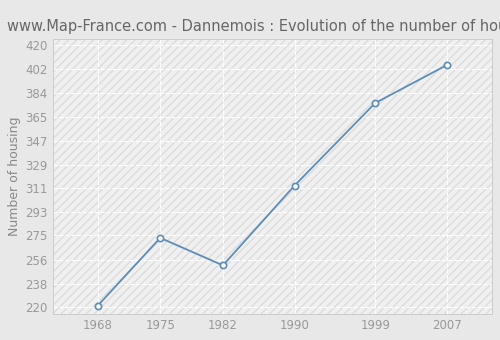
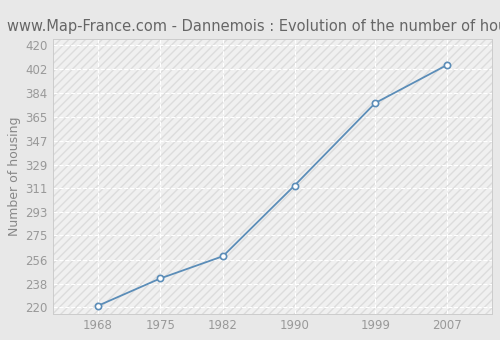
1975: 273 -> 242
1982: 252 -> 259
